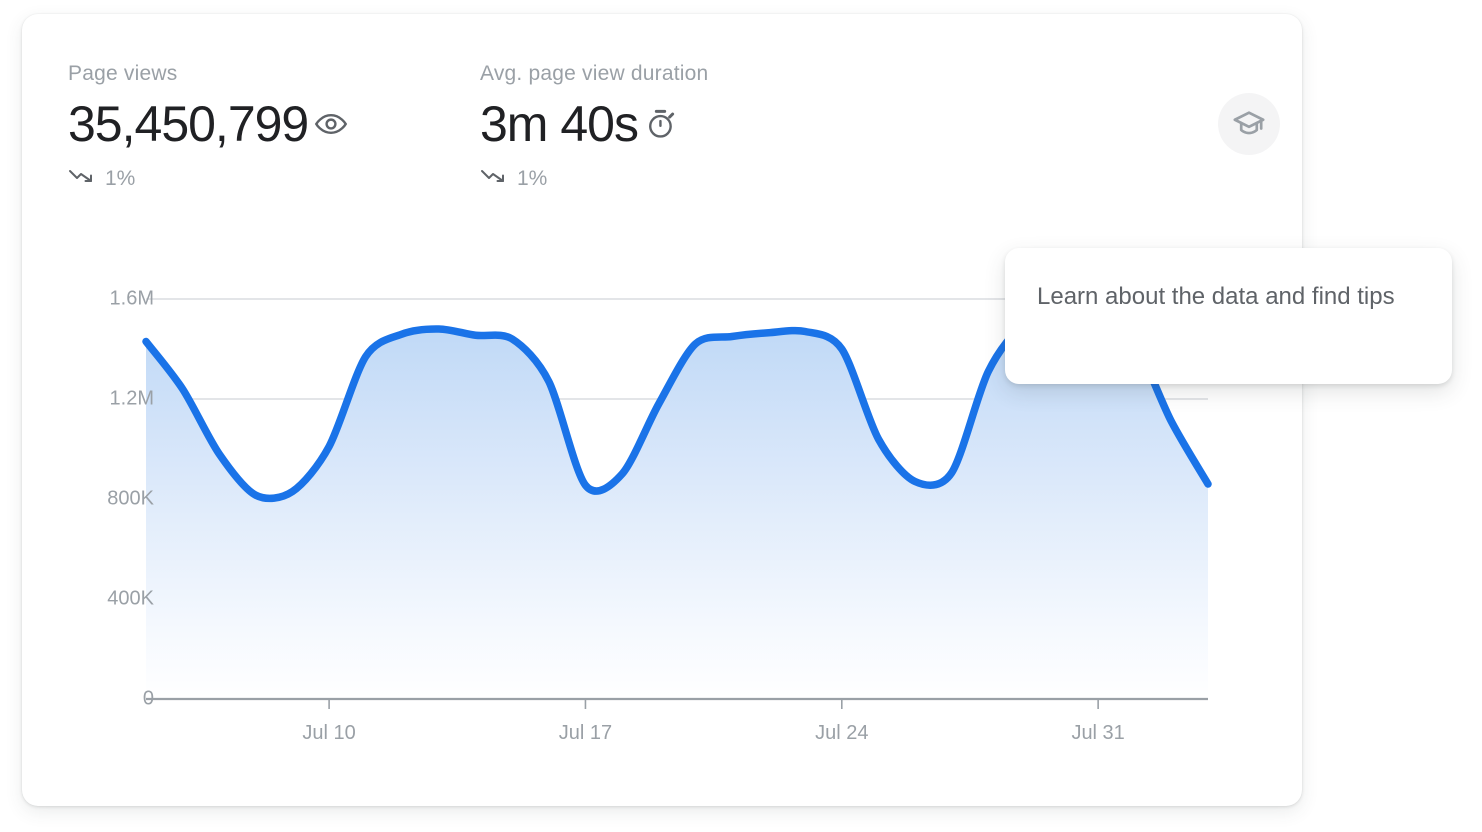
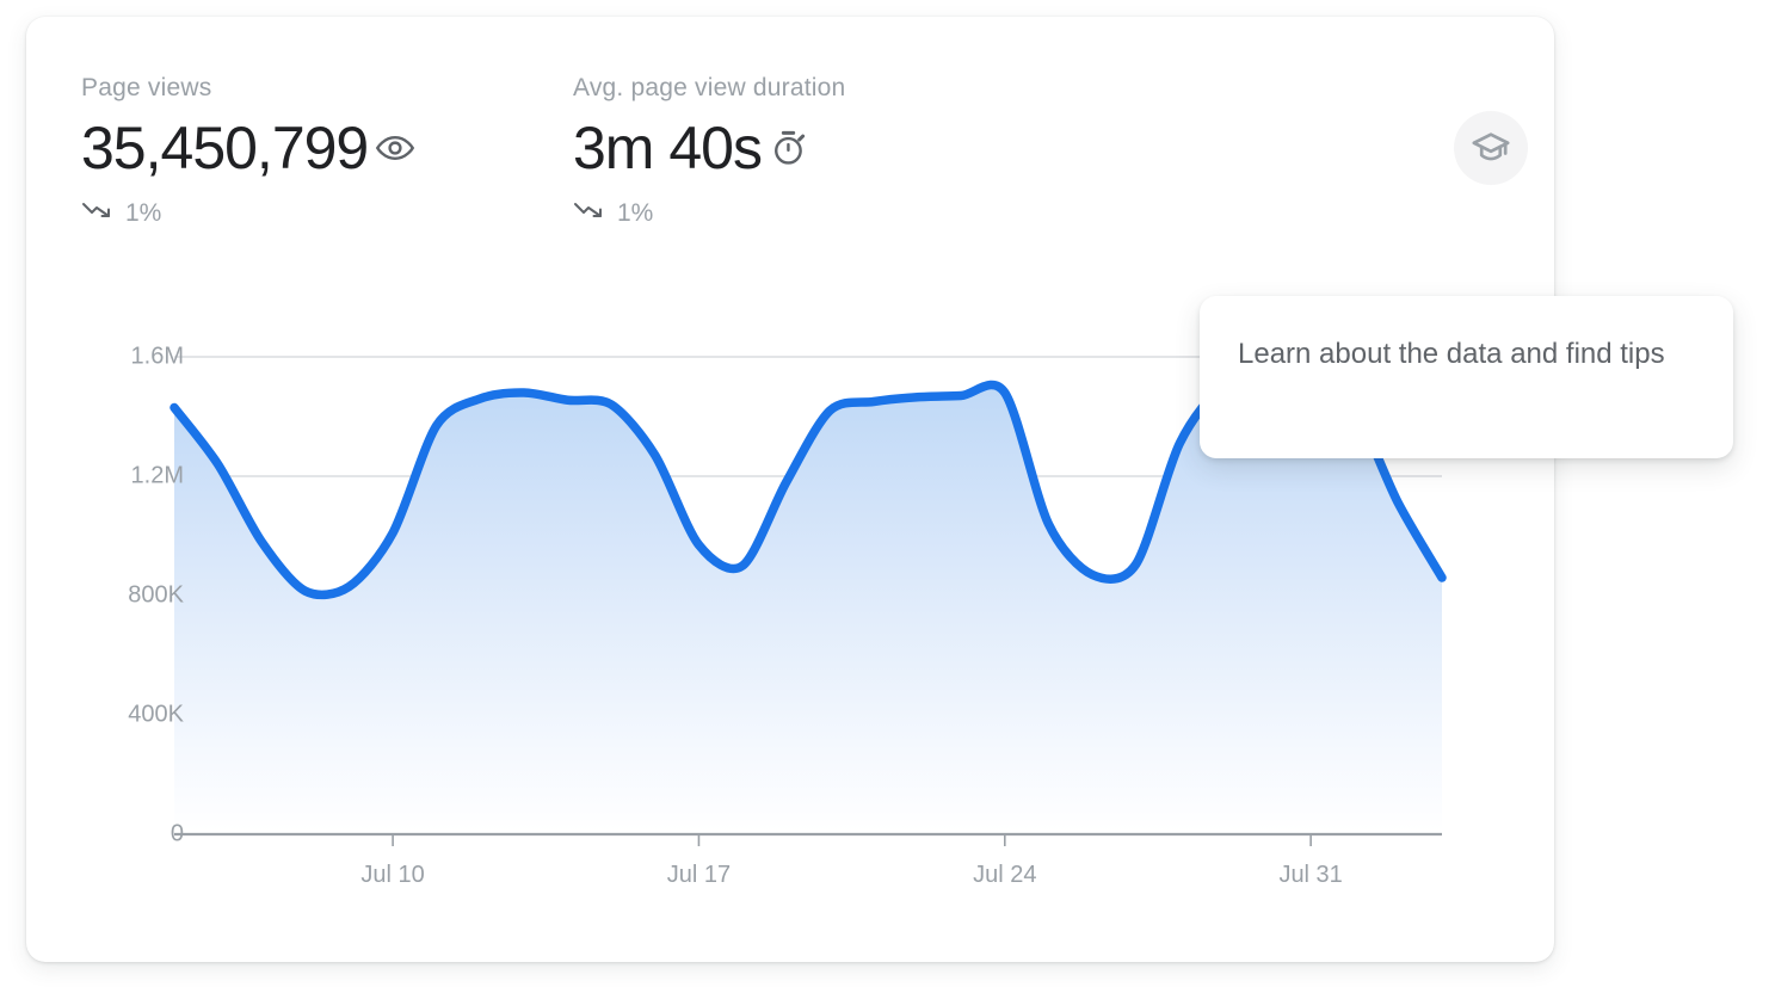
Jul 17: 860K -> 970K
Jul 24: 1400K -> 1480K
